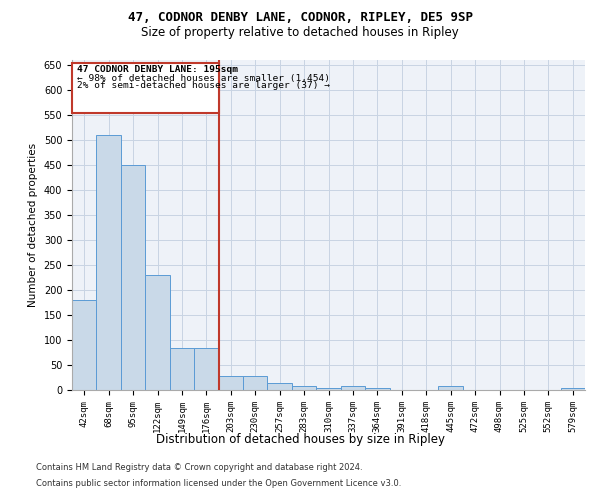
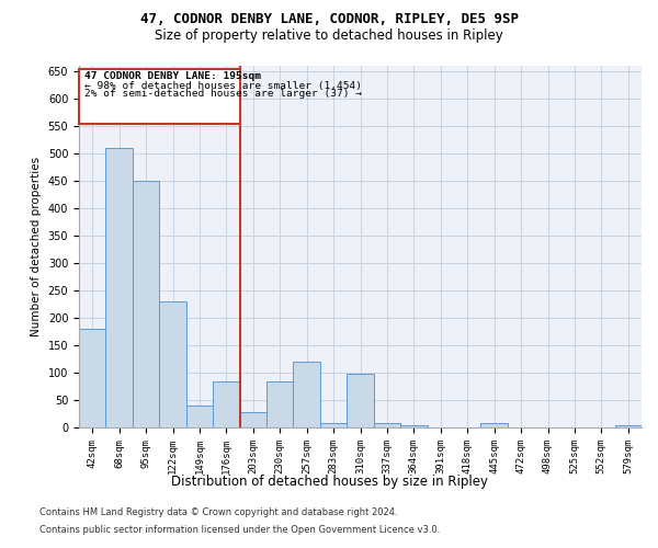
149sqm: 85 -> 40
230sqm: 28 -> 84
257sqm: 15 -> 120
310sqm: 5 -> 98
